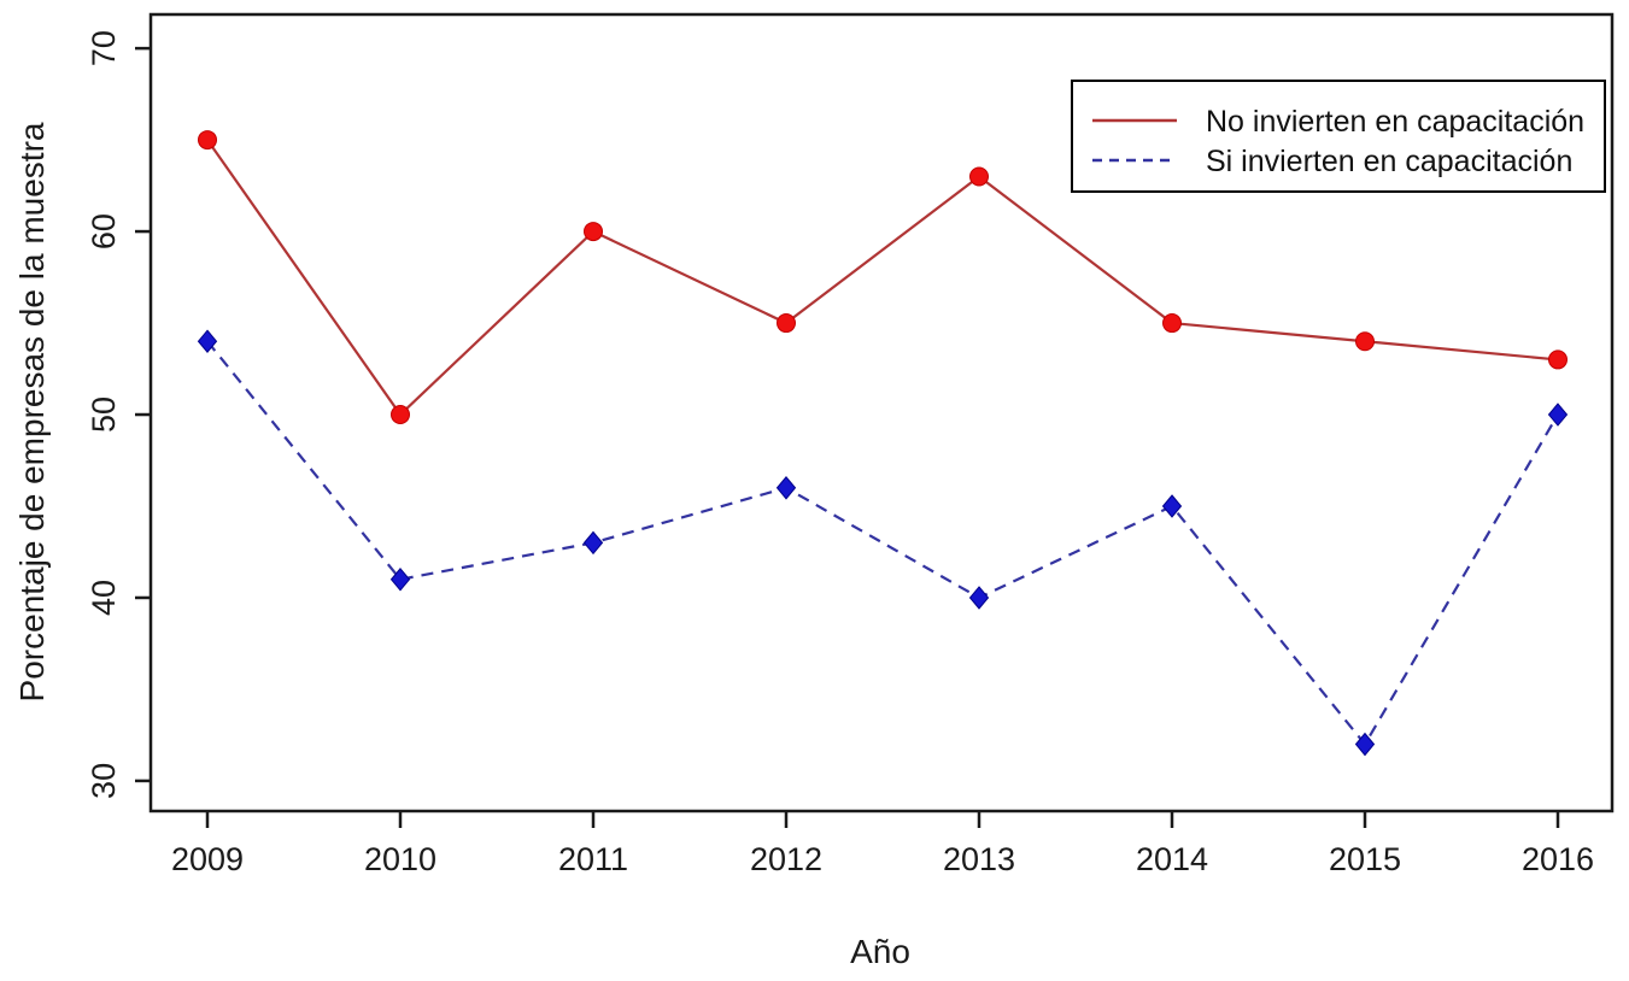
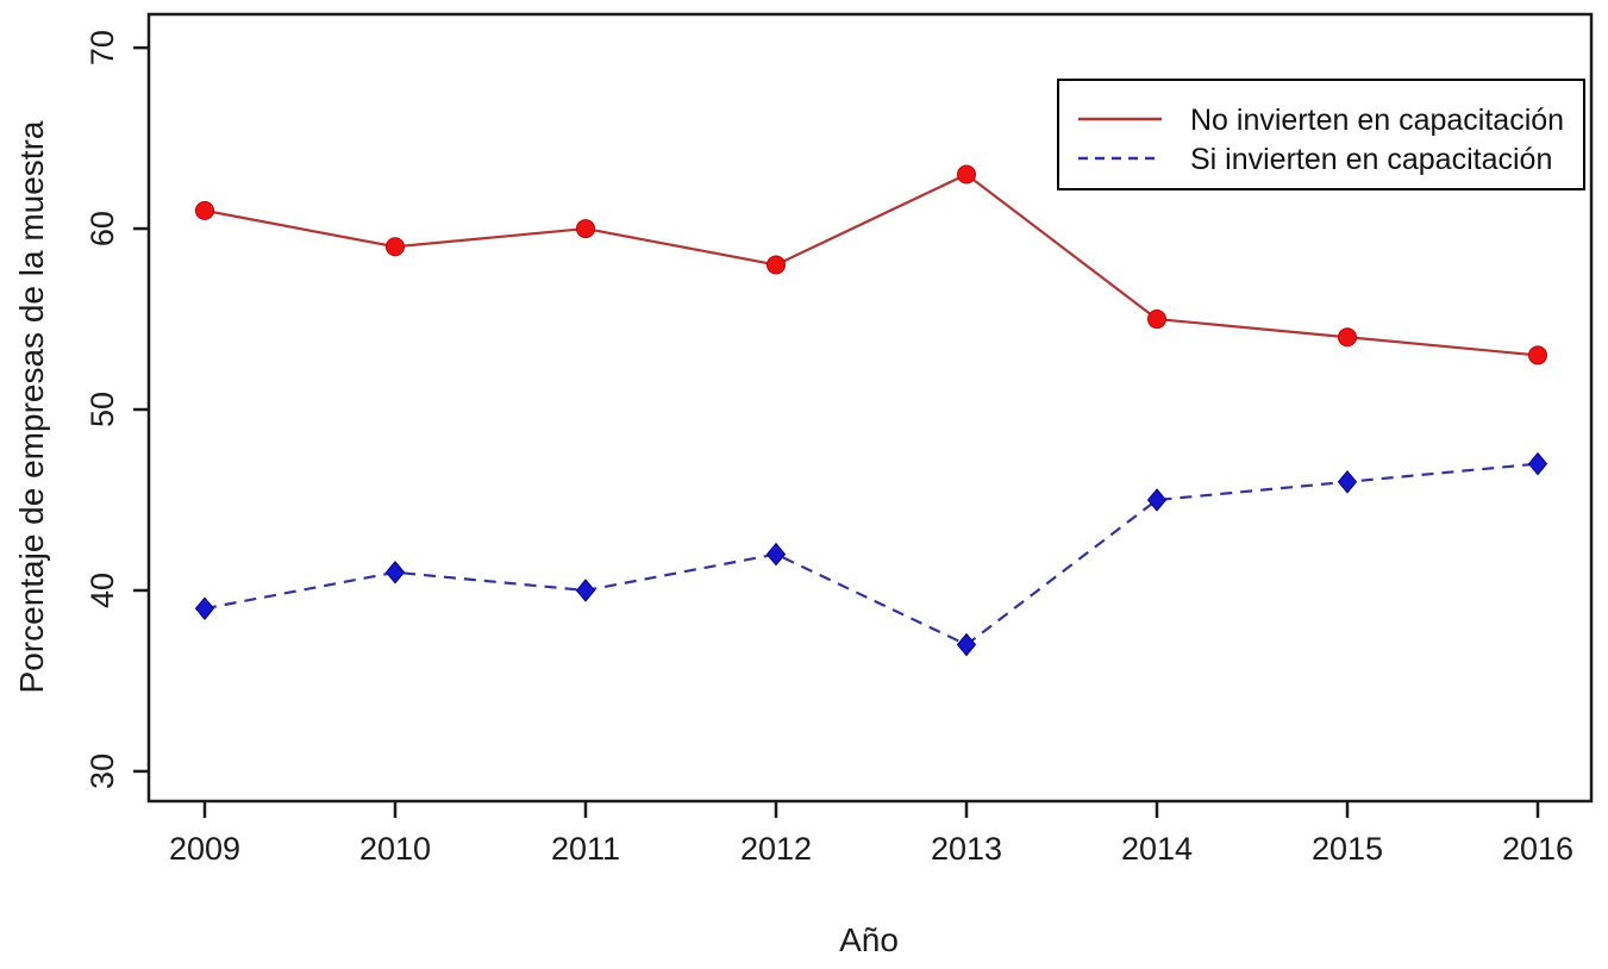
No invierten en capacitación/2009: 65 -> 61
Si invierten en capacitación/2009: 54 -> 39
No invierten en capacitación/2010: 50 -> 59
Si invierten en capacitación/2011: 43 -> 40
No invierten en capacitación/2012: 55 -> 58
Si invierten en capacitación/2012: 46 -> 42
Si invierten en capacitación/2013: 40 -> 37
Si invierten en capacitación/2015: 32 -> 46
Si invierten en capacitación/2016: 50 -> 47
